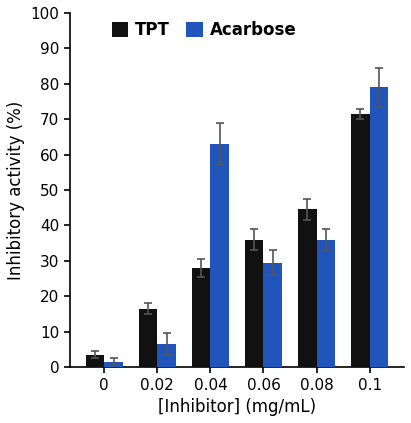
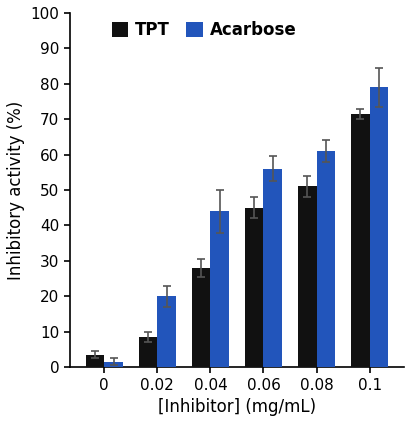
TPT/0.02: 16.5 -> 8.5
Acarbose/0.02: 6.5 -> 20.0
Acarbose/0.04: 63.0 -> 44.0
TPT/0.06: 36.0 -> 45.0
Acarbose/0.06: 29.5 -> 56.0
TPT/0.08: 44.5 -> 51.0
Acarbose/0.08: 36.0 -> 61.0
